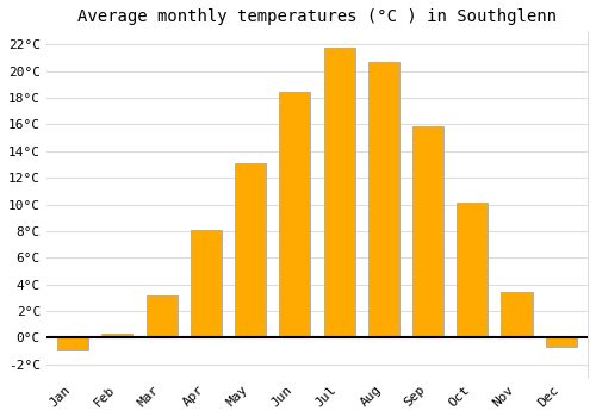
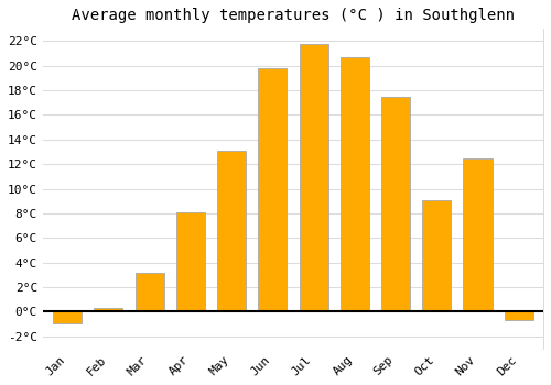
Jun: 18.5°C -> 19.8°C
Sep: 15.9°C -> 17.5°C
Oct: 10.1°C -> 9.1°C
Nov: 3.4°C -> 12.5°C
